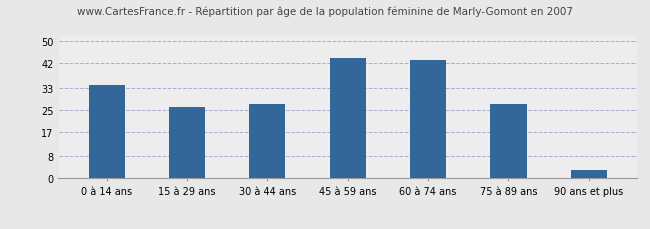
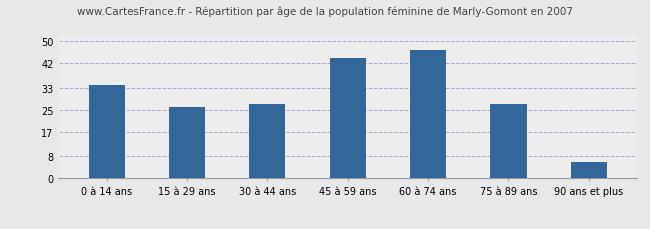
60 à 74 ans: 43 -> 47
90 ans et plus: 3 -> 6
